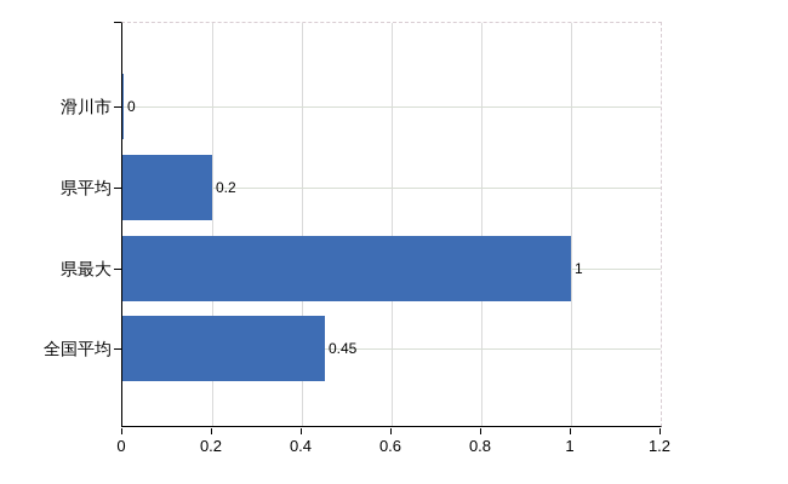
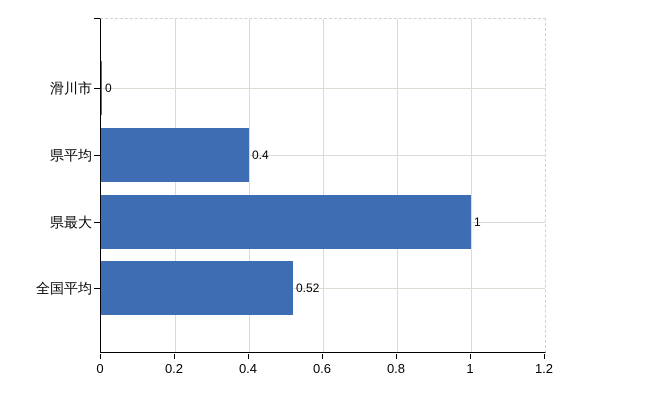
県平均: 0.2 -> 0.4
全国平均: 0.45 -> 0.52
